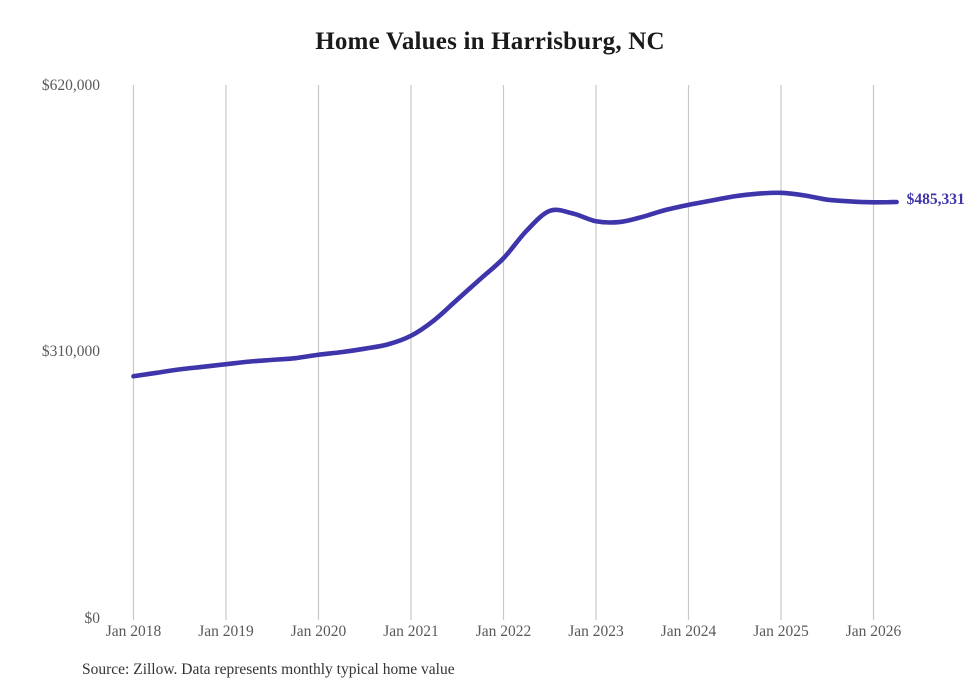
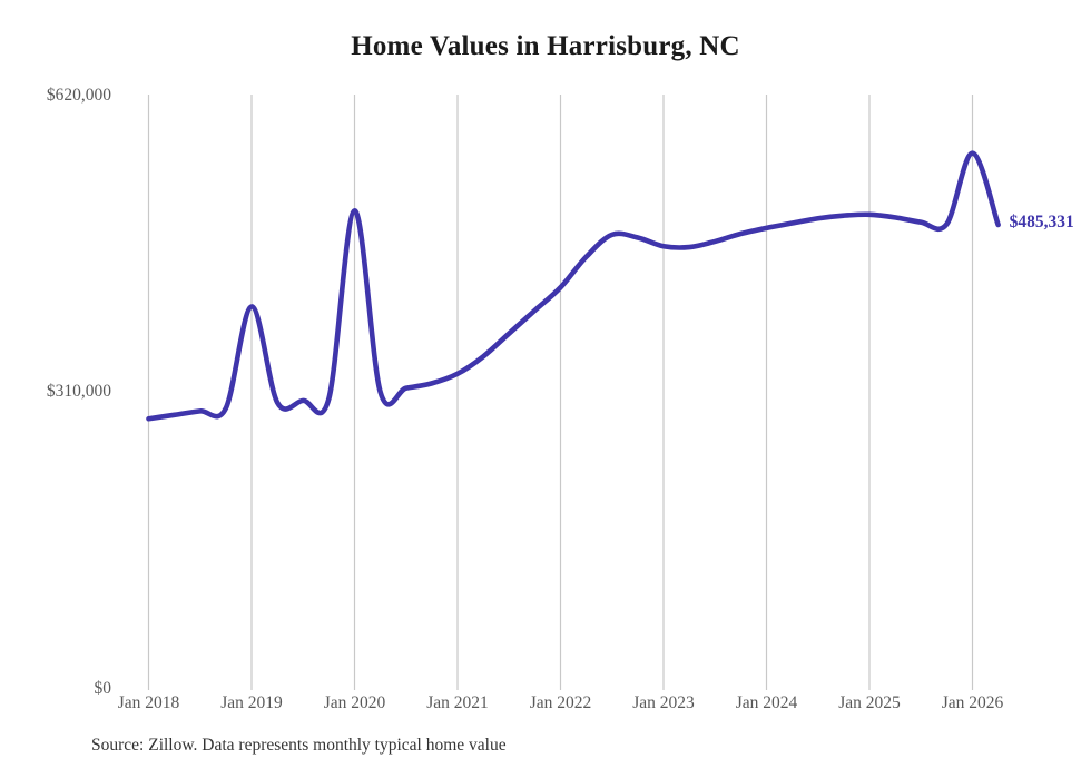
Jan 2019: $300000 -> $400000
Jan 2020: $310000 -> $500000
Jan 2026: $480000 -> $560000
